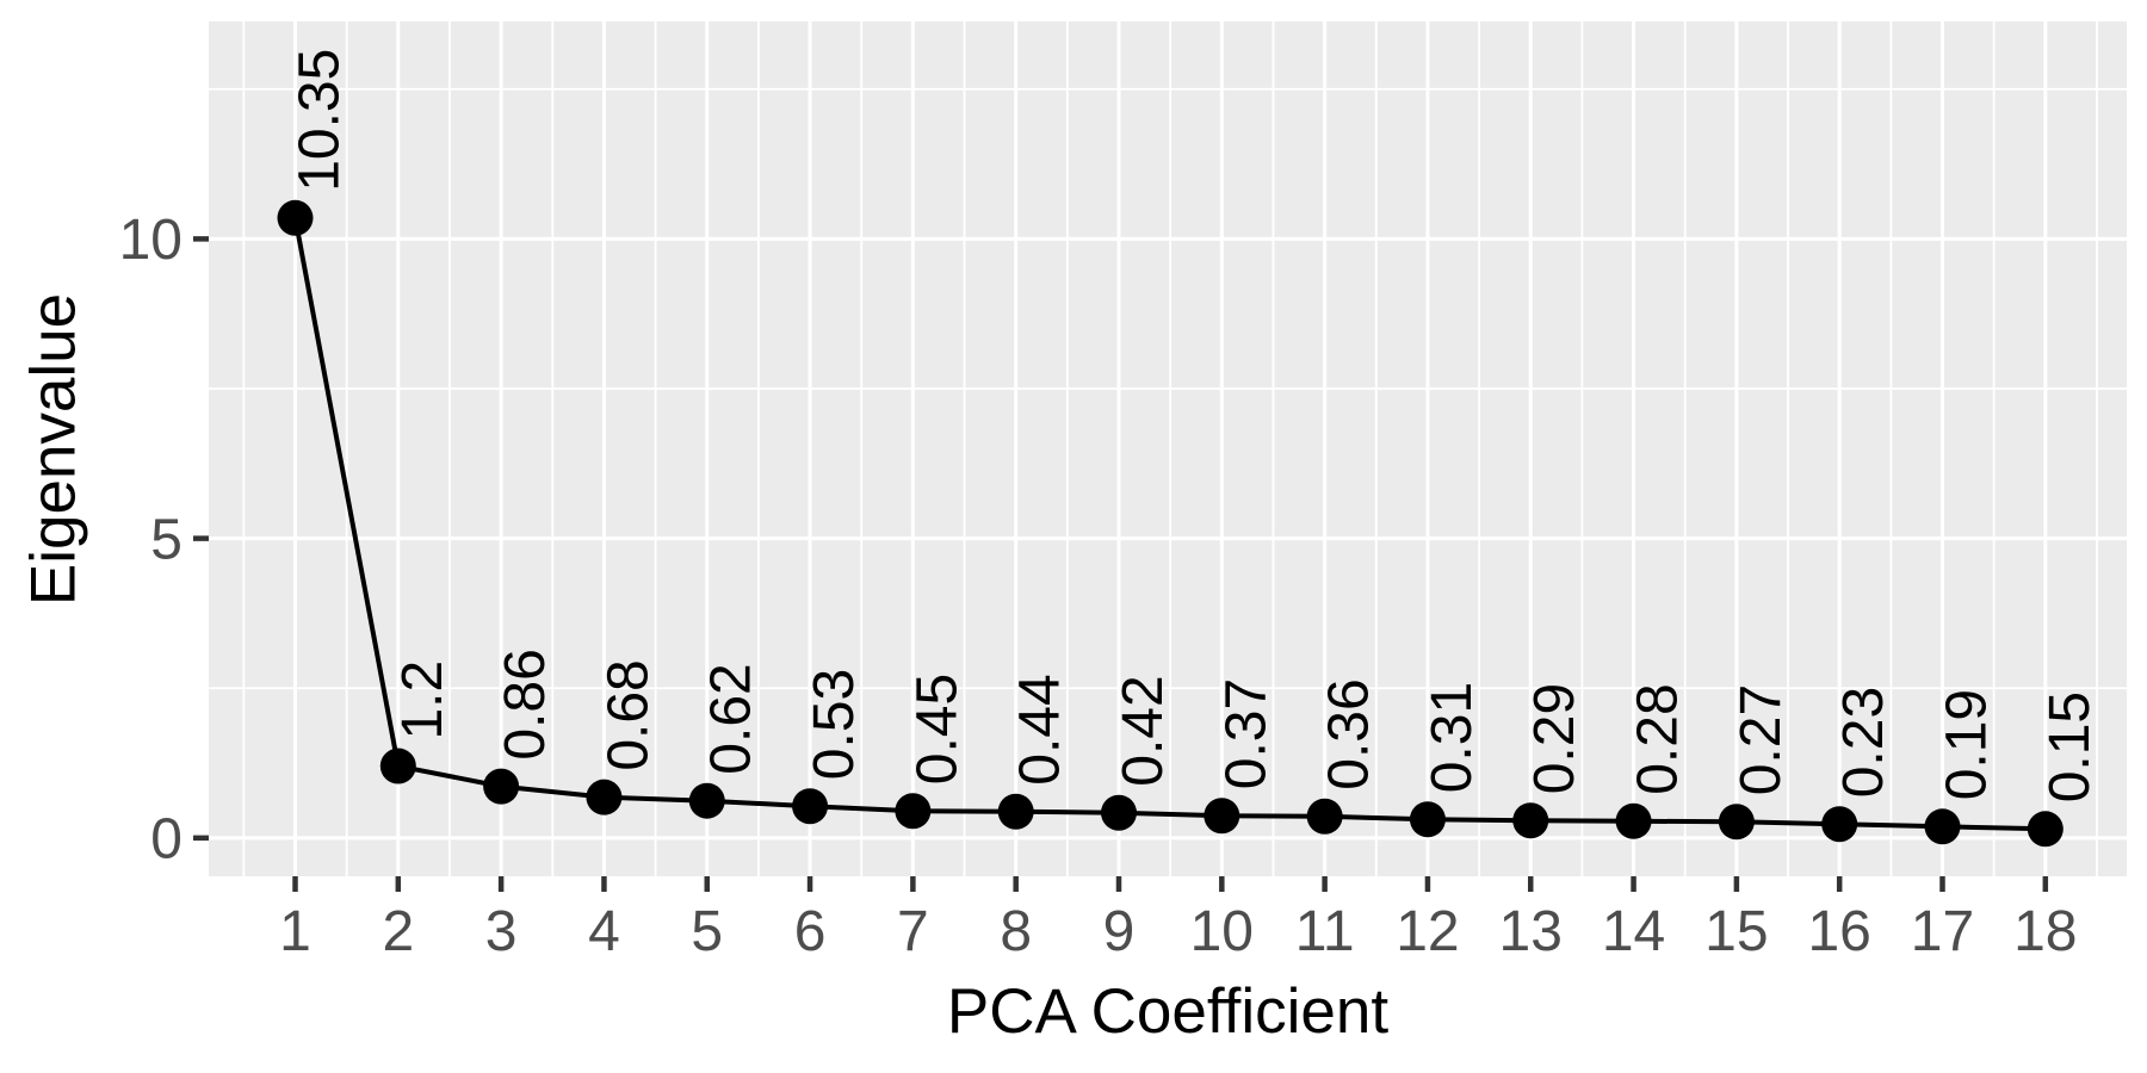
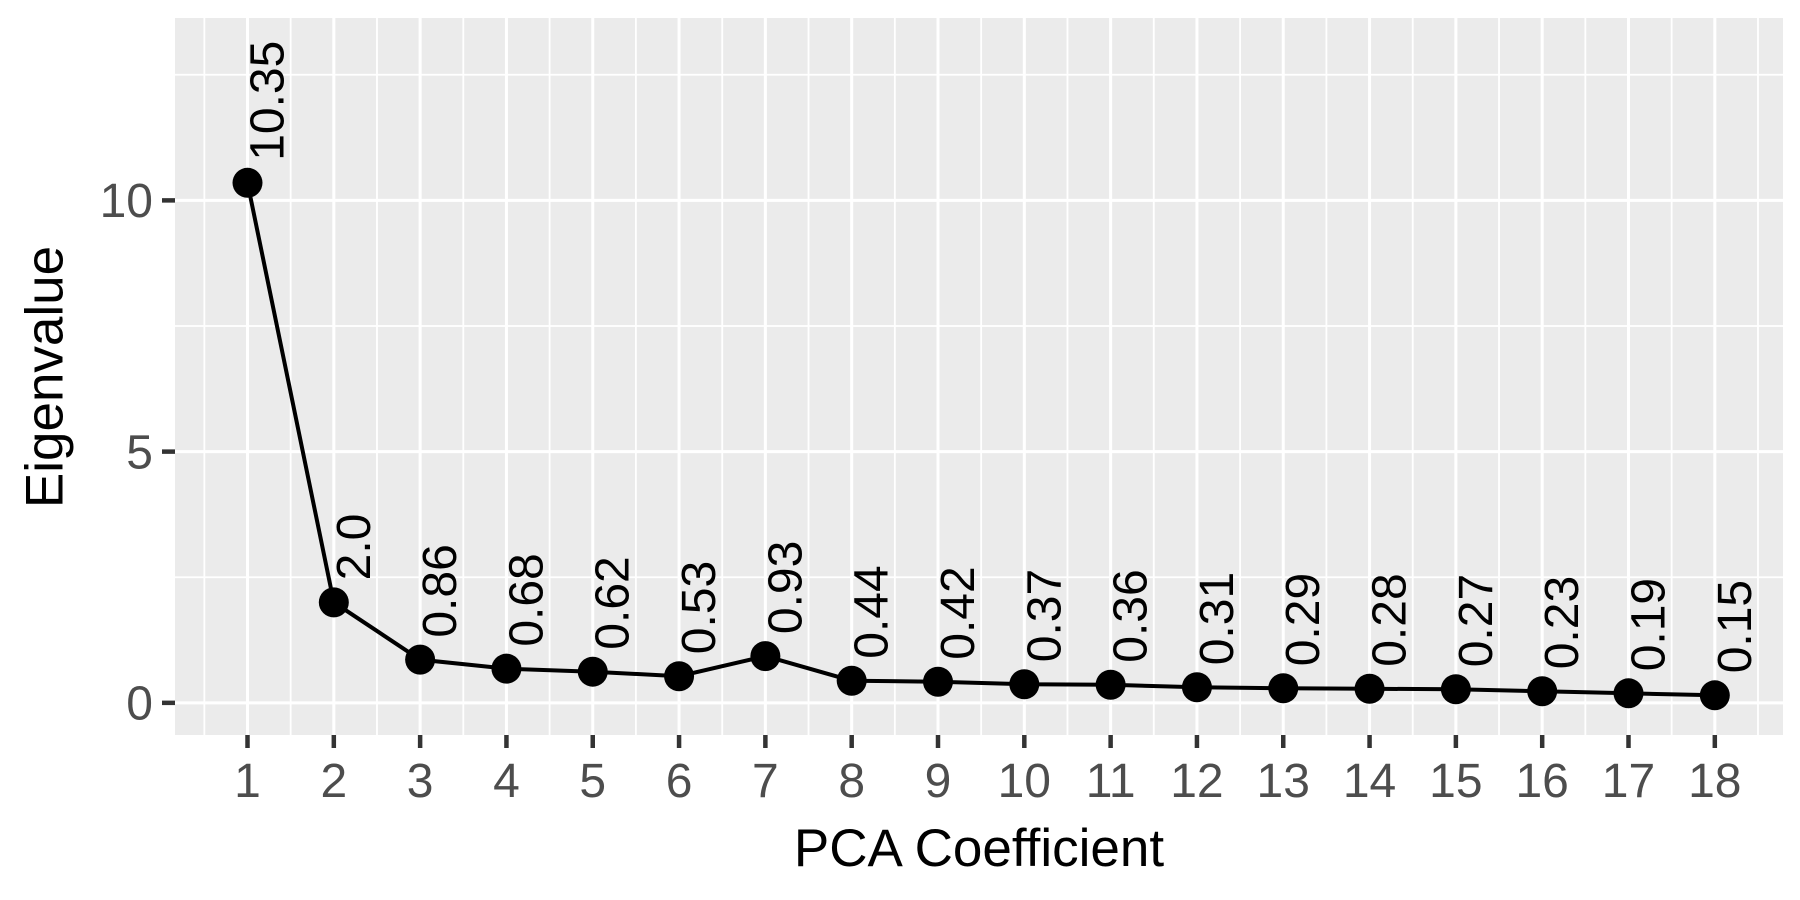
2: 1.2 -> 2.0
7: 0.45 -> 0.93
